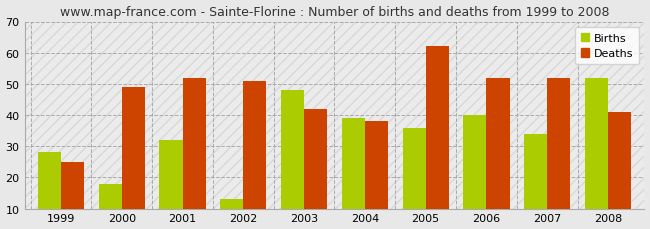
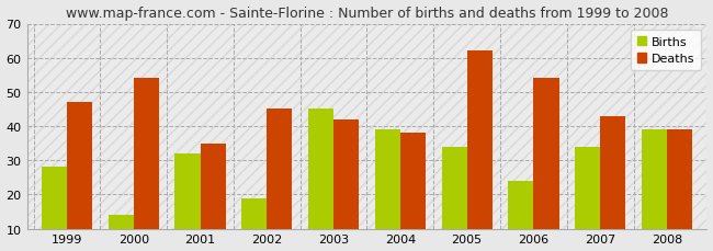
Deaths/1999: 25 -> 47
Births/2000: 18 -> 14
Deaths/2000: 49 -> 54
Deaths/2001: 52 -> 35
Births/2002: 13 -> 19
Deaths/2002: 51 -> 45
Births/2003: 48 -> 45
Births/2005: 36 -> 34
Births/2006: 40 -> 24
Deaths/2006: 52 -> 54
Deaths/2007: 52 -> 43
Births/2008: 52 -> 39
Deaths/2008: 41 -> 39
